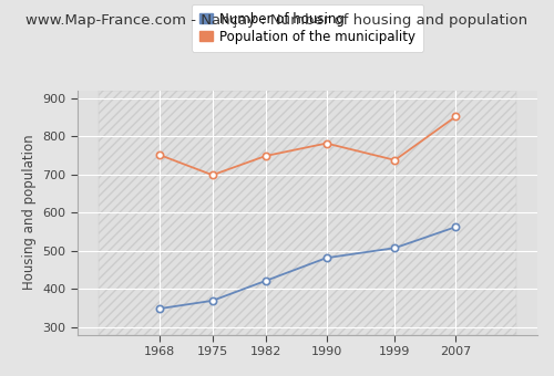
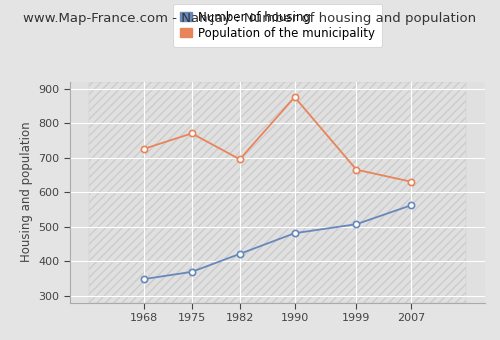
Population of the municipality/1968: 751 -> 725
Population of the municipality/1975: 698 -> 770
Population of the municipality/1982: 748 -> 695
Population of the municipality/1990: 781 -> 875
Population of the municipality/1999: 737 -> 665
Population of the municipality/2007: 851 -> 630
